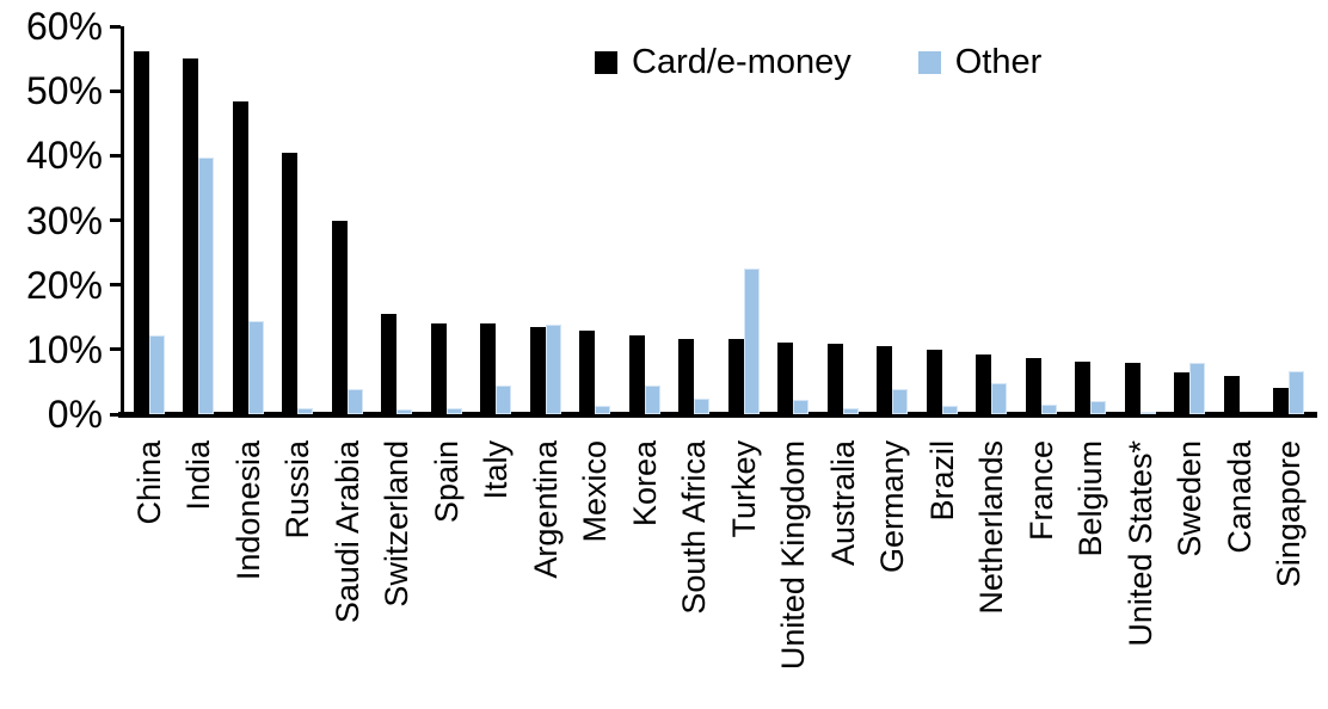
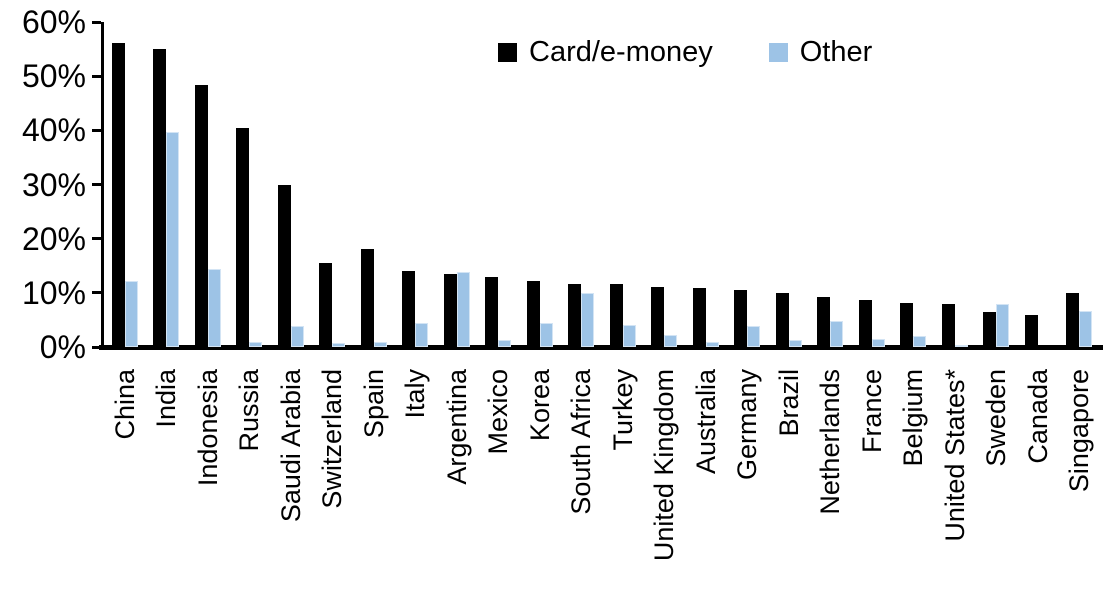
Card/e-money/Spain: 14% -> 18%
Other/South Africa: 2% -> 10%
Other/Turkey: 22% -> 4%
Card/e-money/Singapore: 4% -> 10%
